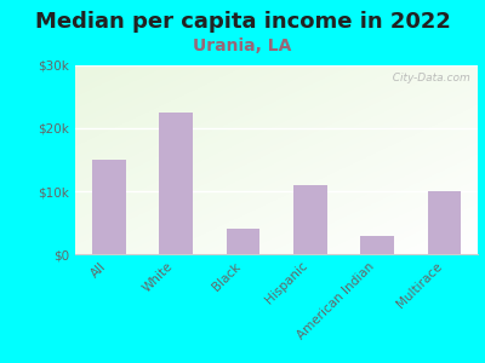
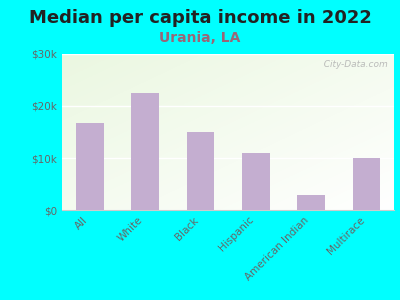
All: $15.0k -> $16.8k
Black: $4.0k -> $15.0k
